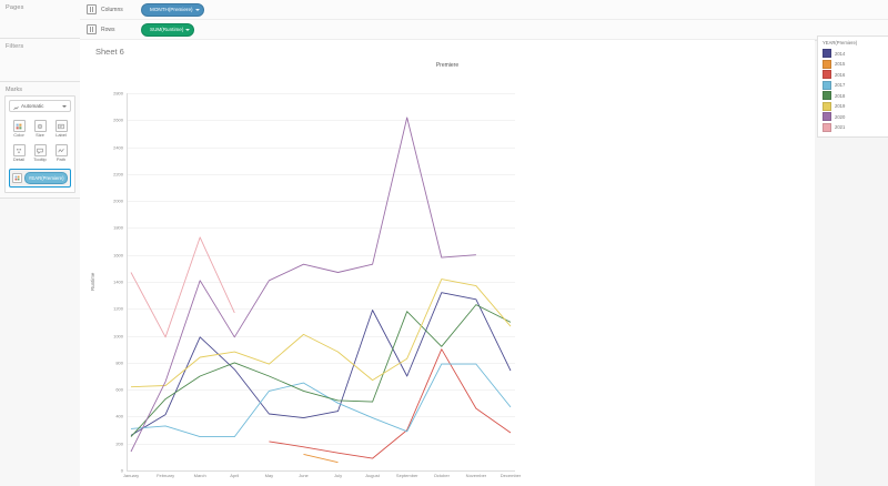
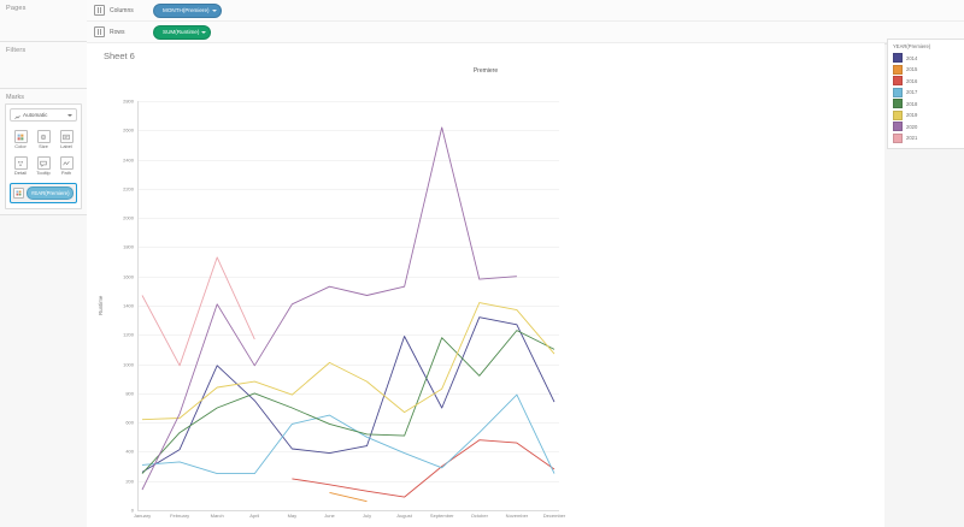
2016/October: 900 -> 480
2017/October: 790 -> 530
2017/December: 470 -> 250
